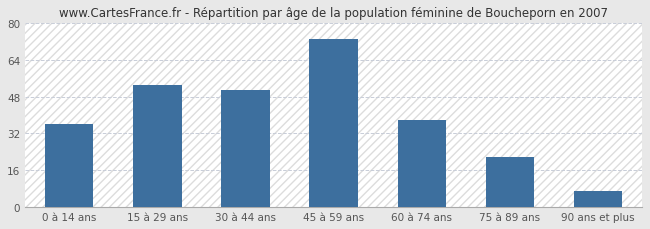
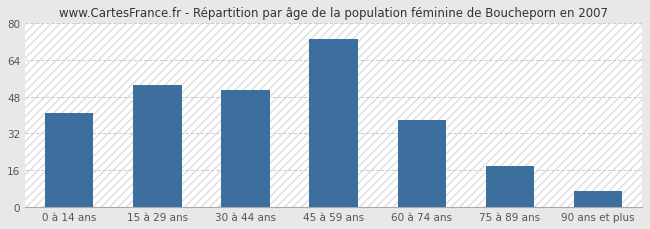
0 à 14 ans: 36 -> 41
75 à 89 ans: 22 -> 18
